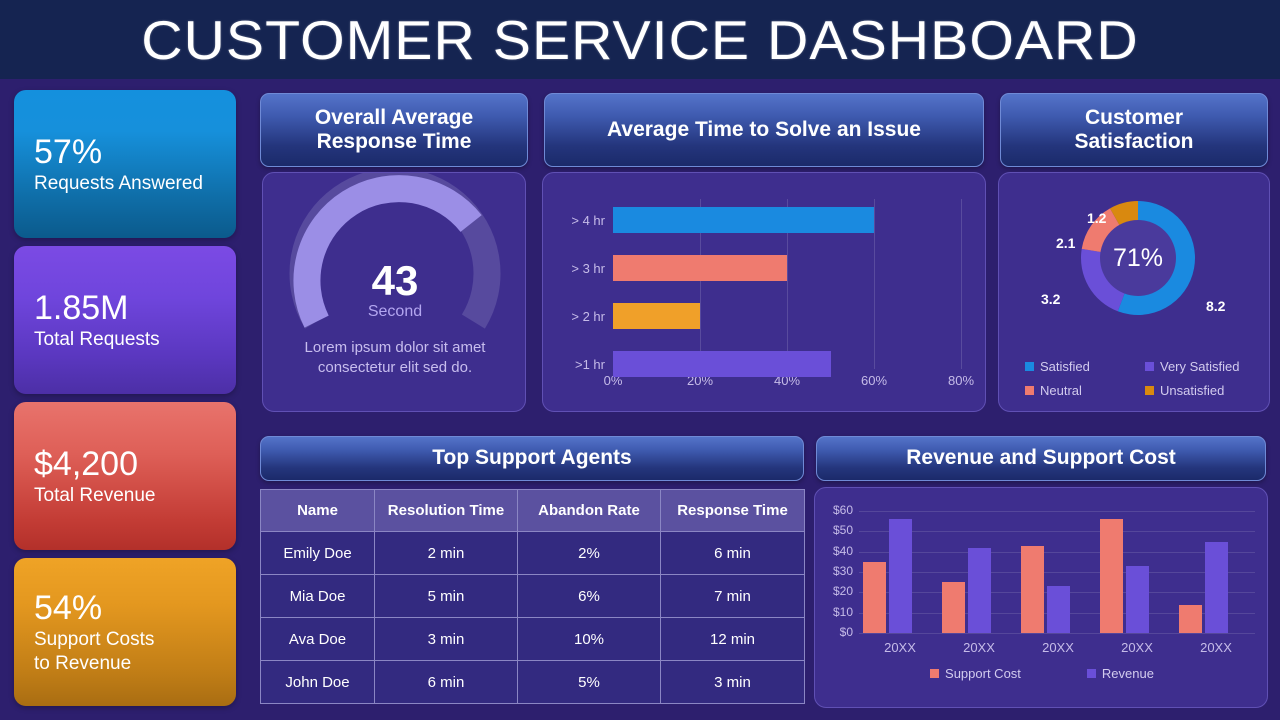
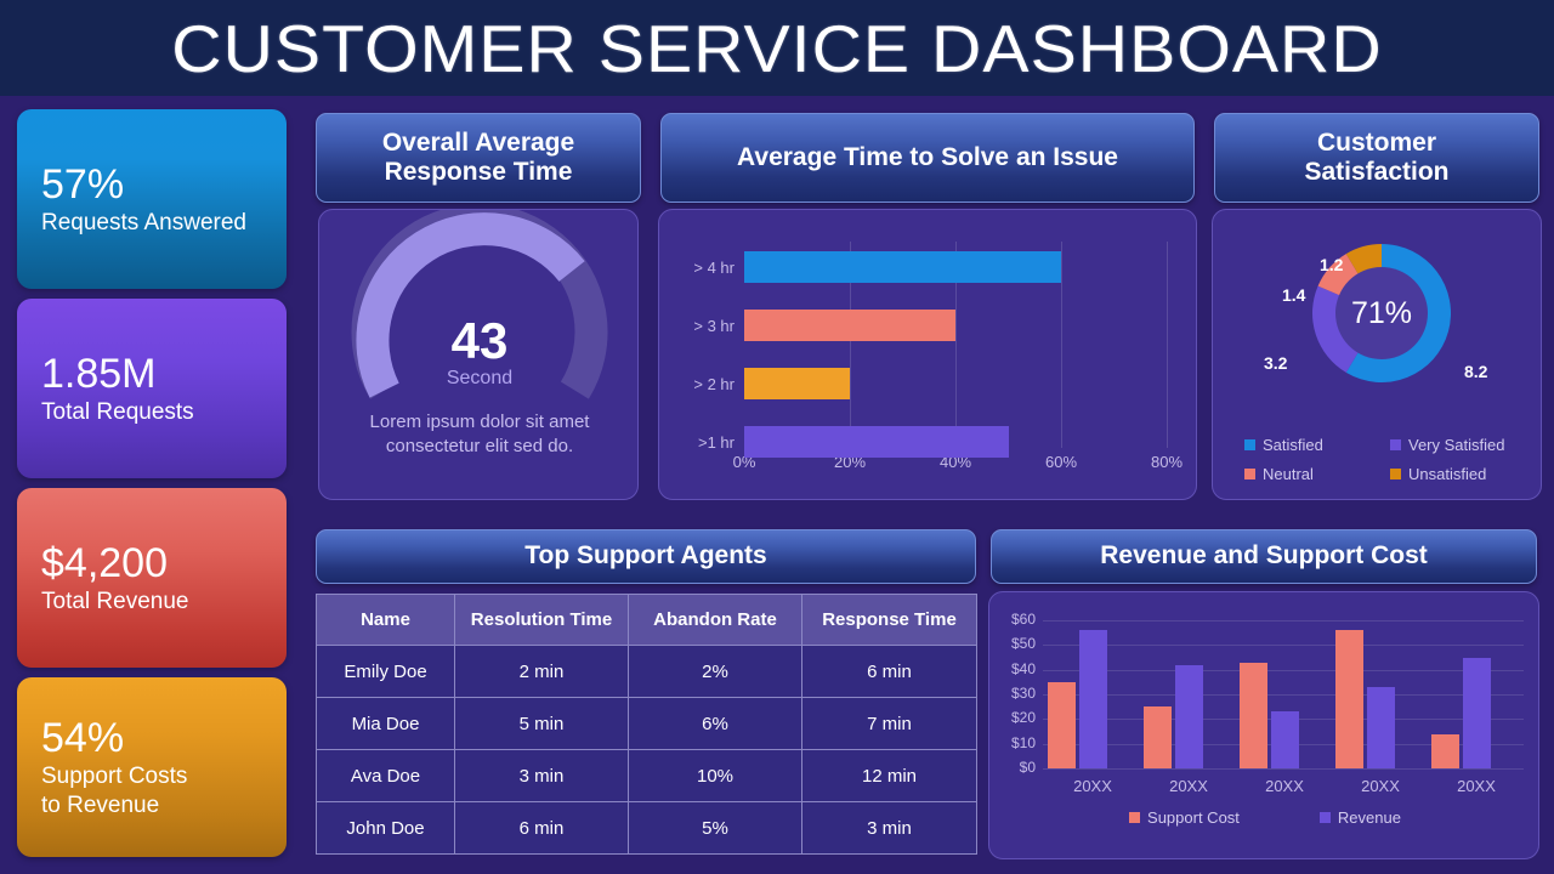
Customer Satisfaction/Neutral: 2.1 -> 1.4
